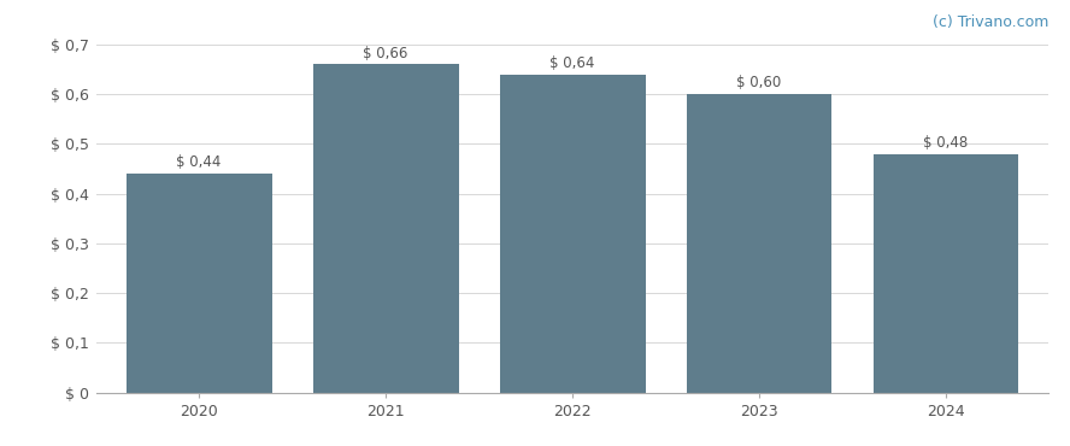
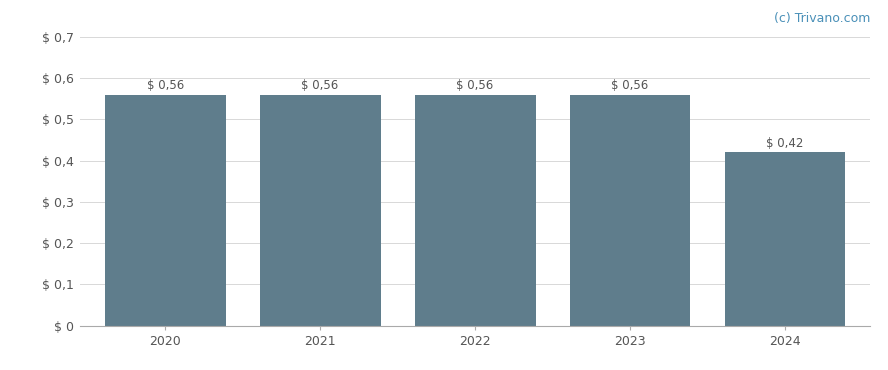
2020: 0,44 -> 0,56
2021: 0,66 -> 0,56
2022: 0,64 -> 0,56
2023: 0,60 -> 0,56
2024: 0,48 -> 0,42
